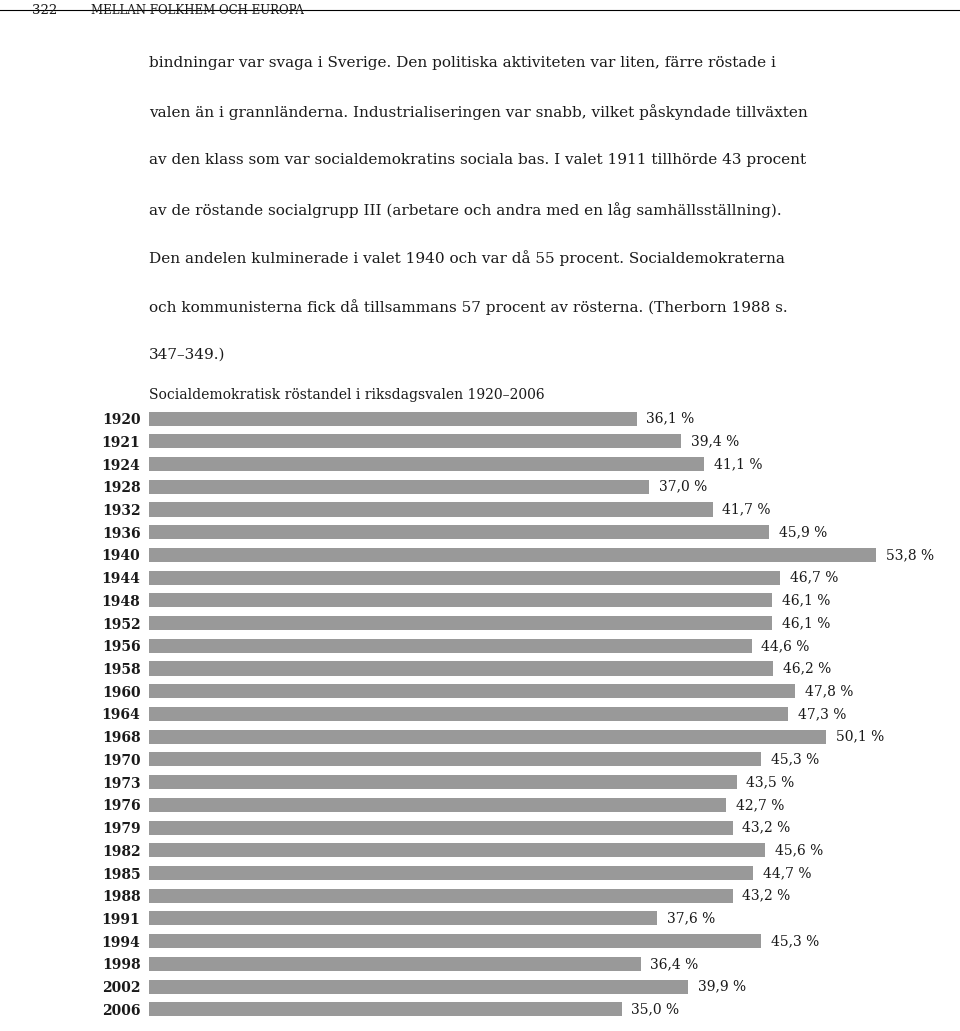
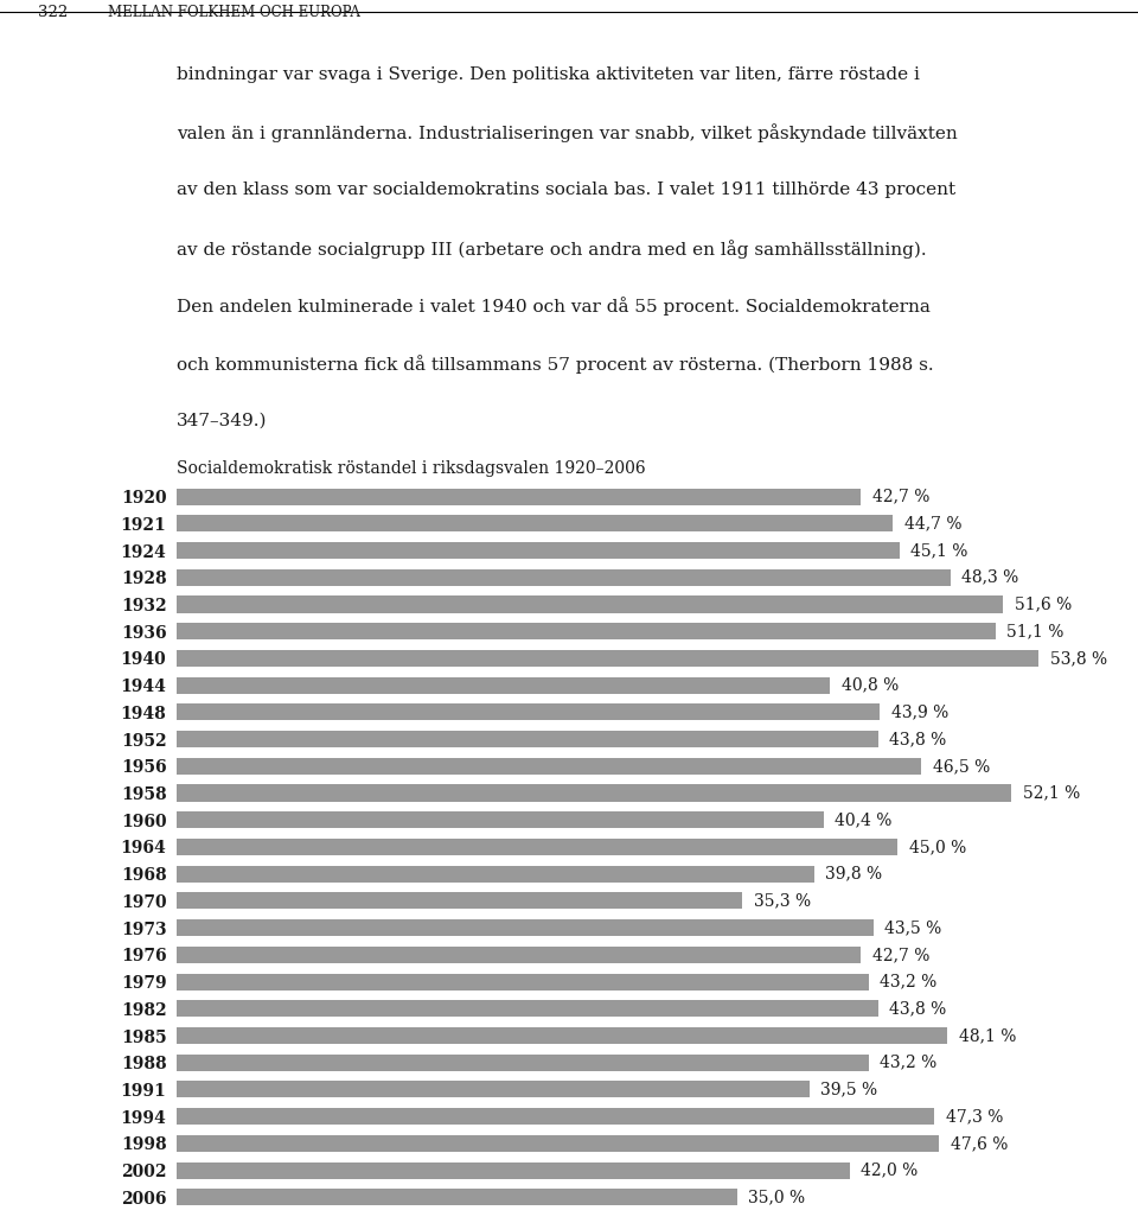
1920: 36,1 -> 42,7
1921: 39,4 -> 44,7
1924: 41,1 -> 45,1
1928: 37,0 -> 48,3
1932: 41,7 -> 51,6
1936: 45,9 -> 51,1
1944: 46,7 -> 40,8
1948: 46,1 -> 43,9
1952: 46,1 -> 43,8
1956: 44,6 -> 46,5
1958: 46,2 -> 52,1
1960: 47,8 -> 40,4
1964: 47,3 -> 45,0
1968: 50,1 -> 39,8
1970: 45,3 -> 35,3
1982: 45,6 -> 43,8
1985: 44,7 -> 48,1
1991: 37,6 -> 39,5
1994: 45,3 -> 47,3
1998: 36,4 -> 47,6
2002: 39,9 -> 42,0
